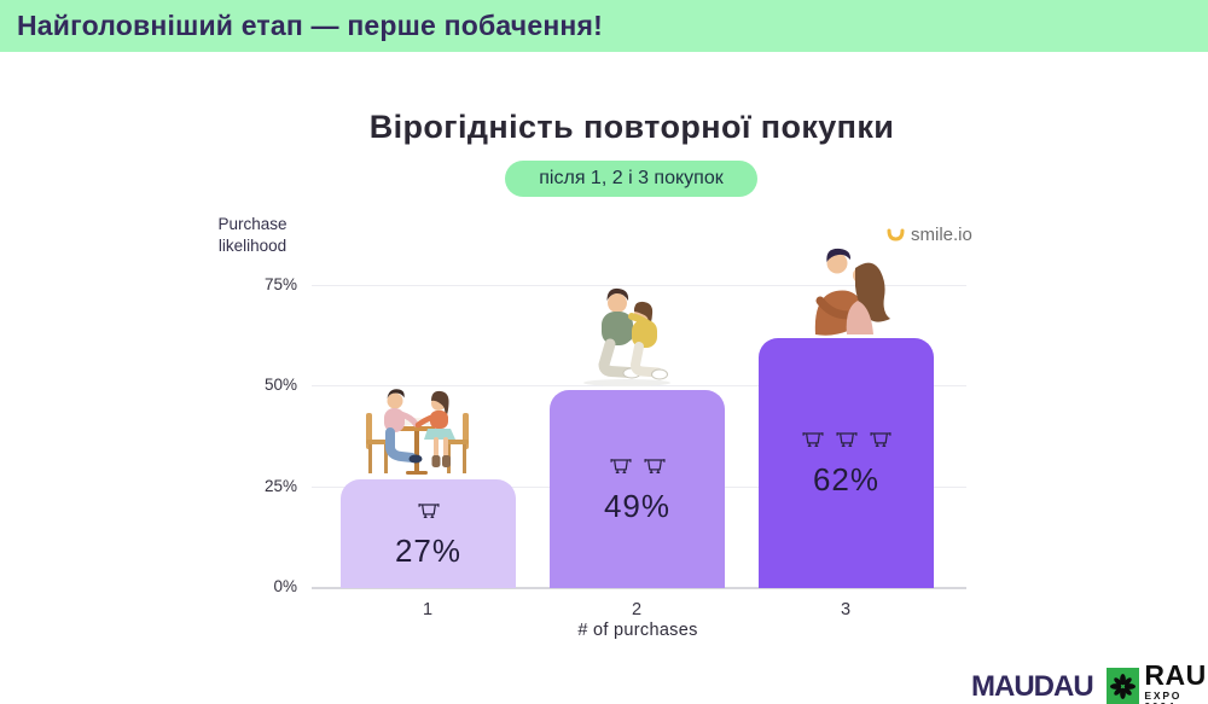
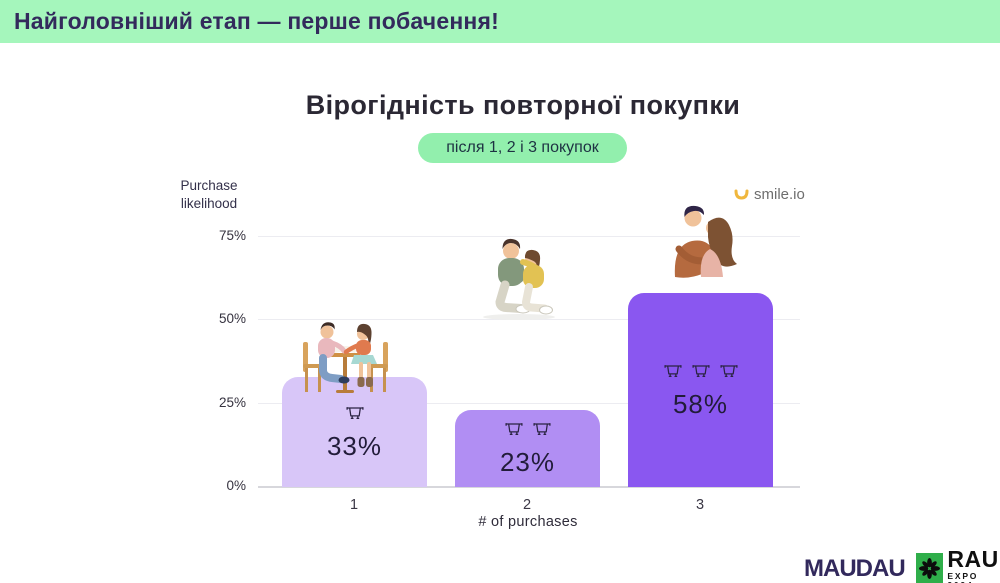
1: 27% -> 33%
2: 49% -> 23%
3: 62% -> 58%
